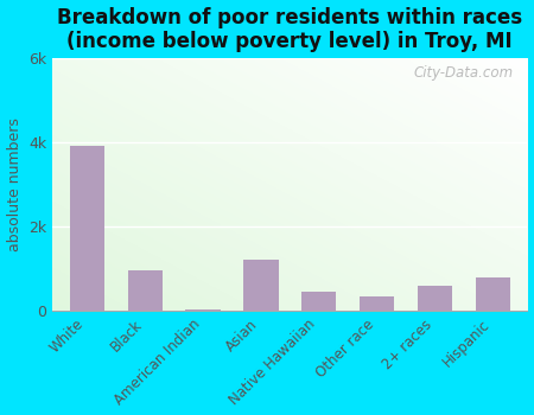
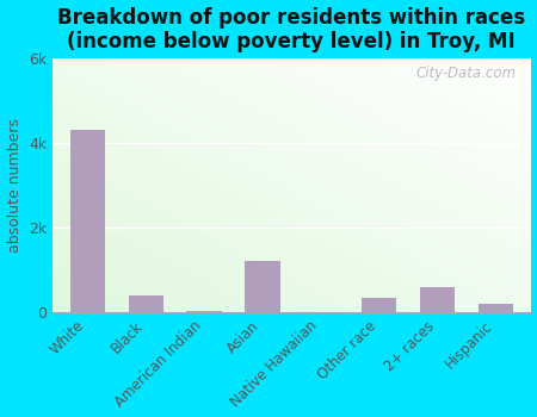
White: 3.90k -> 4.30k
Black: 0.95k -> 0.40k
Native Hawaiian: 0.45k -> 0.00k
Hispanic: 0.80k -> 0.20k
